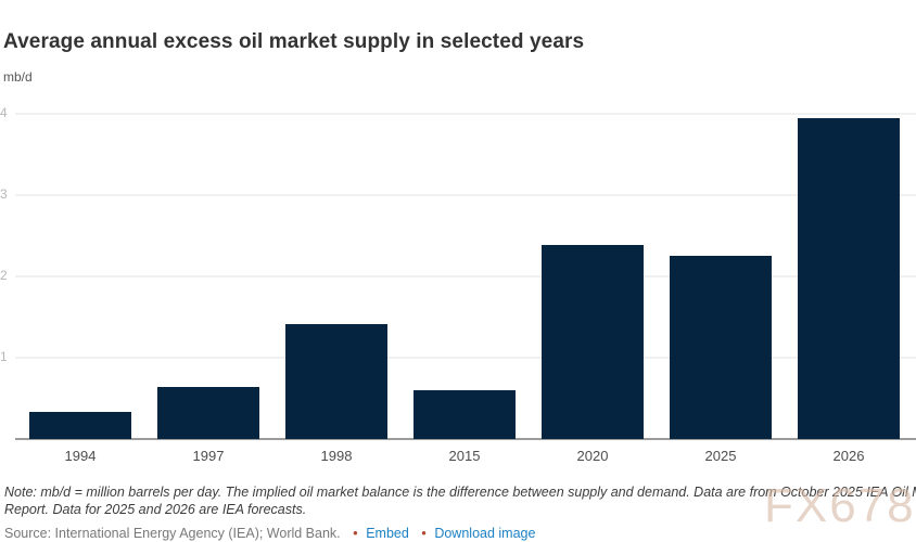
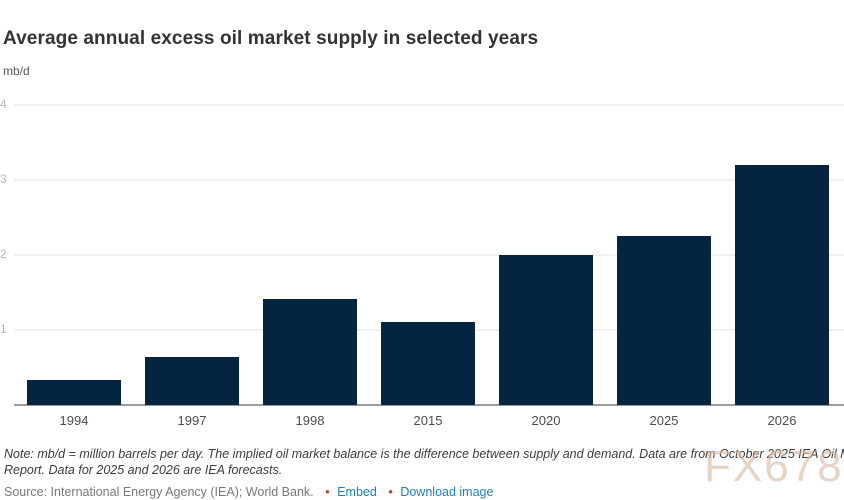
2015: 0.6 -> 1.1
2020: 2.4 -> 2.0
2026: 3.9 -> 3.2
